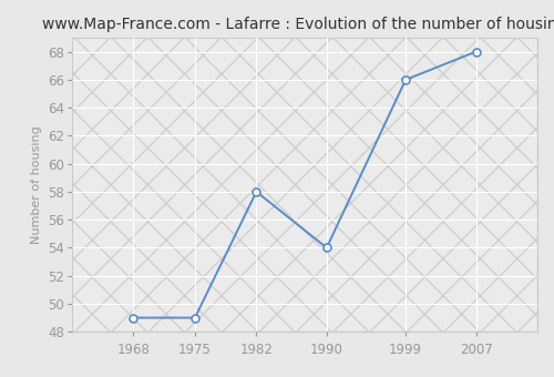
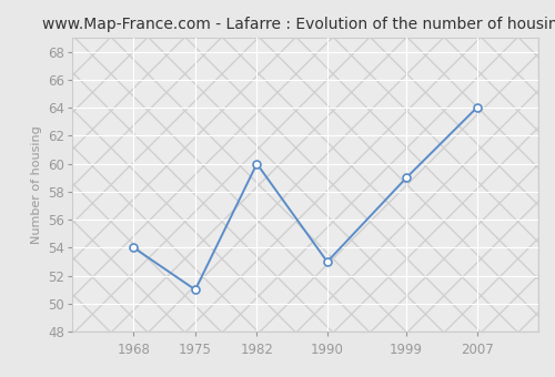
1968: 49 -> 54
1975: 49 -> 51
1982: 58 -> 60
1990: 54 -> 53
1999: 66 -> 59
2007: 68 -> 64
